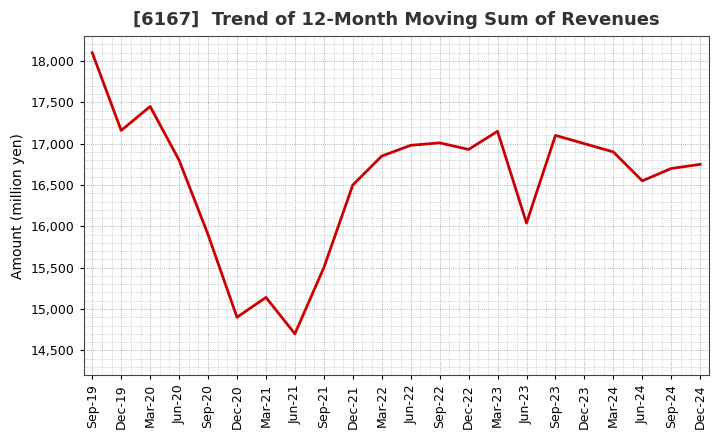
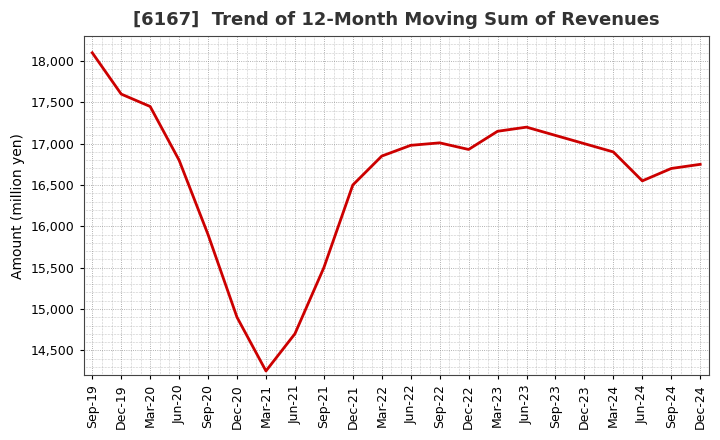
Dec-19: 17,160 -> 17,600
Mar-21: 15,140 -> 14,250
Jun-23: 16,040 -> 17,200
